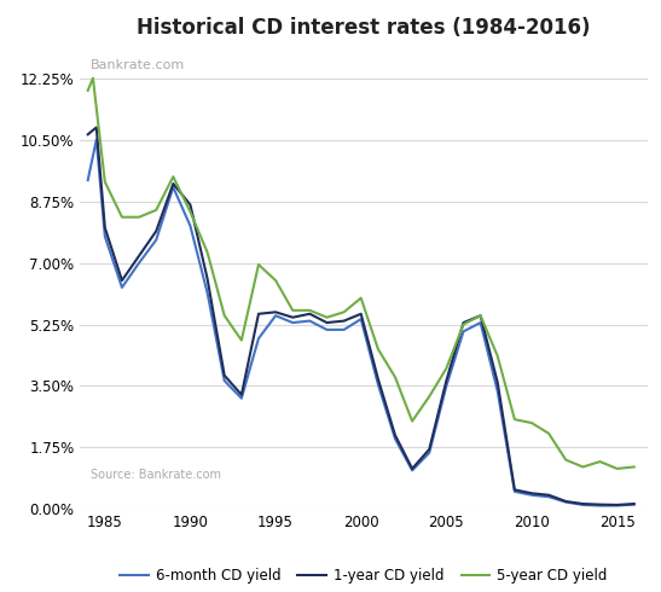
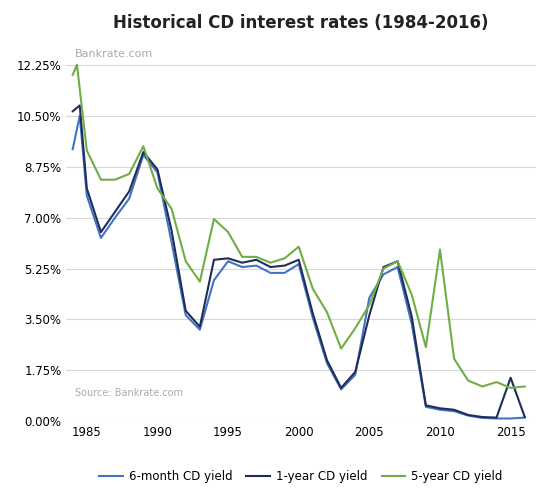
6-month CD yield/1990: 8.05% -> 8.55%
5-year CD yield/1990: 8.45% -> 8.00%
6-month CD yield/2005: 3.50% -> 4.25%
5-year CD yield/2010: 2.45% -> 5.90%
1-year CD yield/2015: 0.12% -> 1.50%
